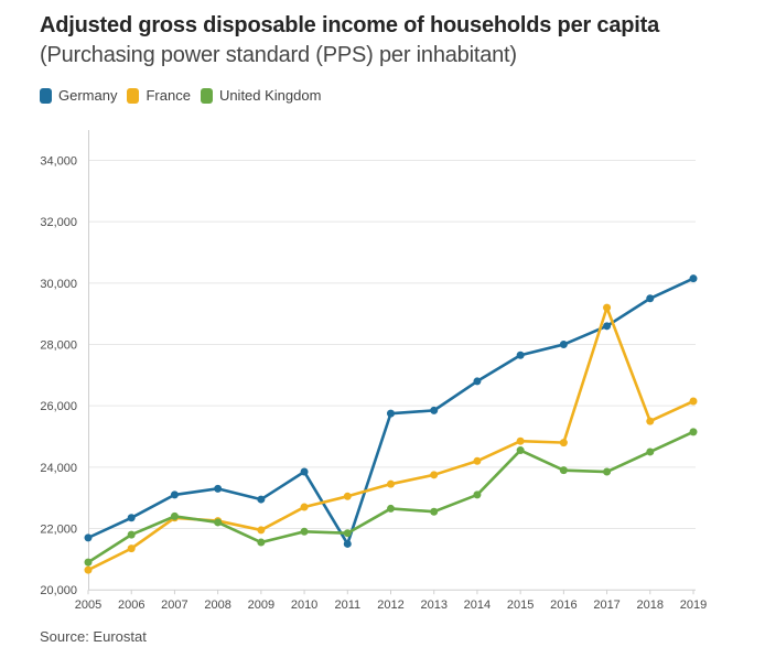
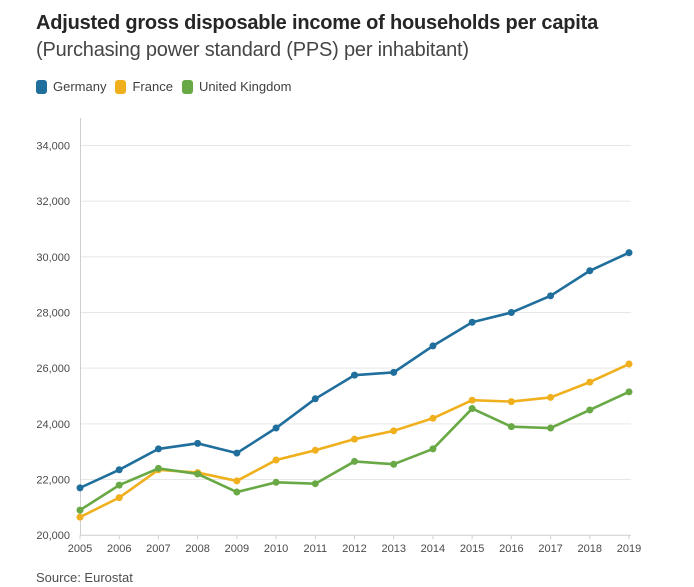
Germany/2011: 21500 -> 24900
France/2017: 29200 -> 25000
